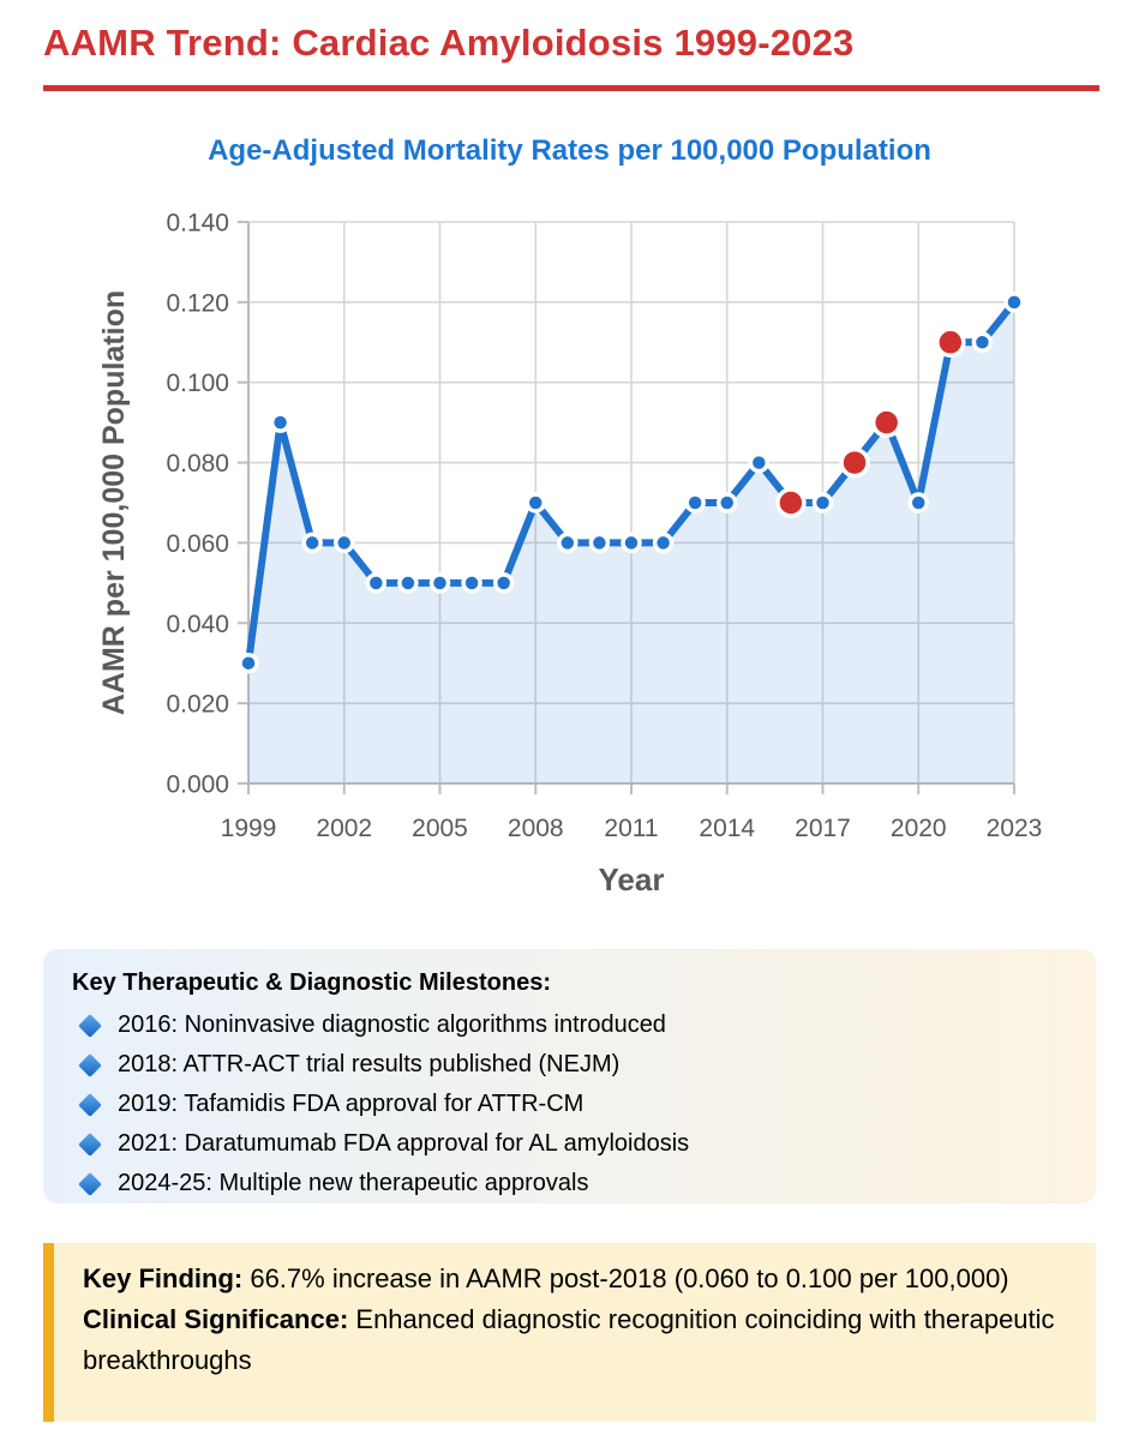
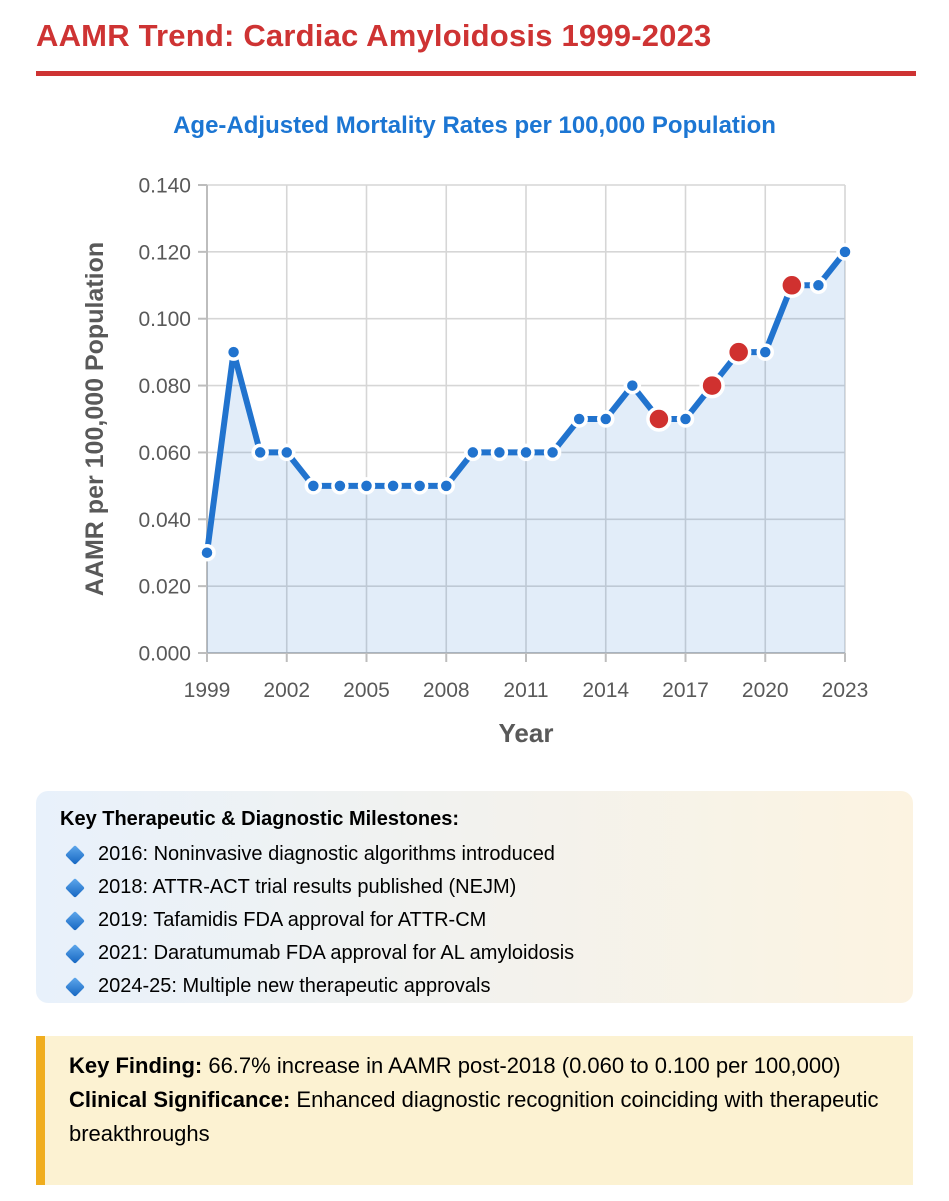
2008: 0.07 -> 0.05
2020: 0.07 -> 0.09
